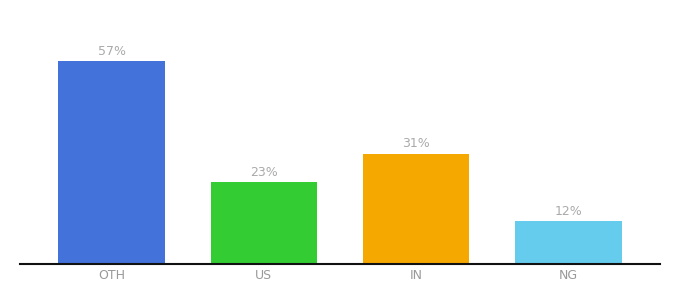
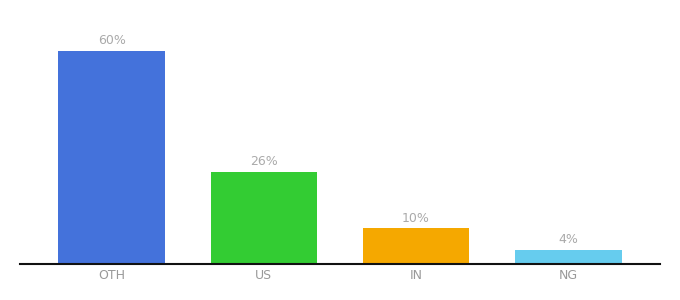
OTH: 57% -> 60%
US: 23% -> 26%
IN: 31% -> 10%
NG: 12% -> 4%
